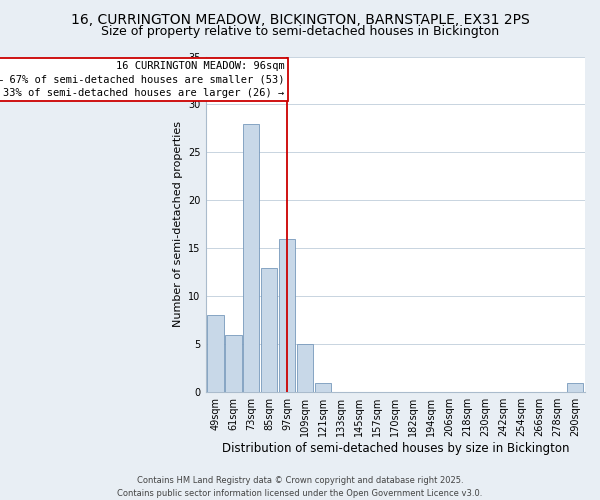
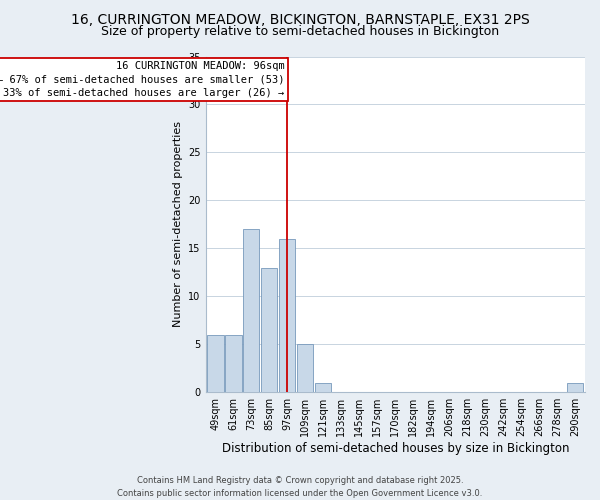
49sqm: 8 -> 6
73sqm: 28 -> 17
